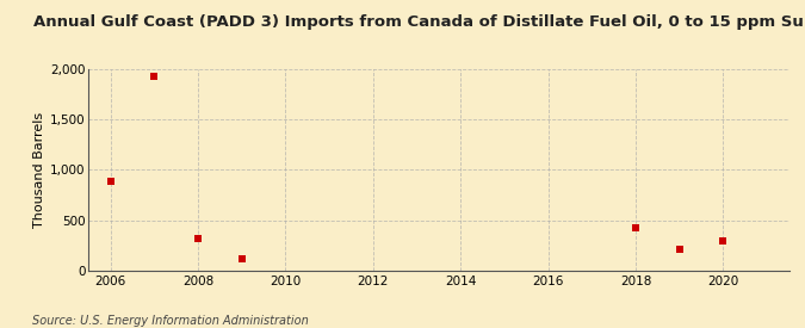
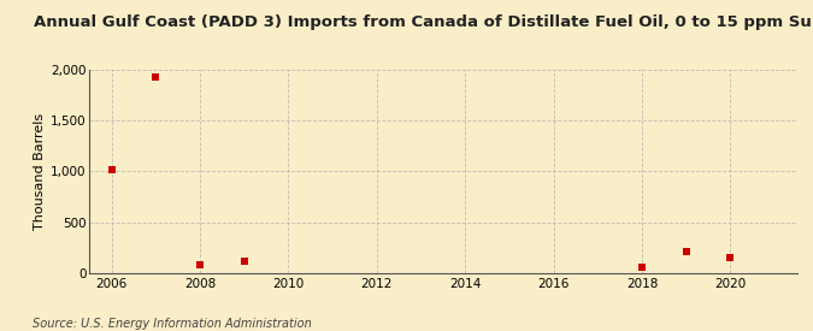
2006: 880 -> 1,020
2008: 320 -> 80
2018: 420 -> 60
2020: 300 -> 150
